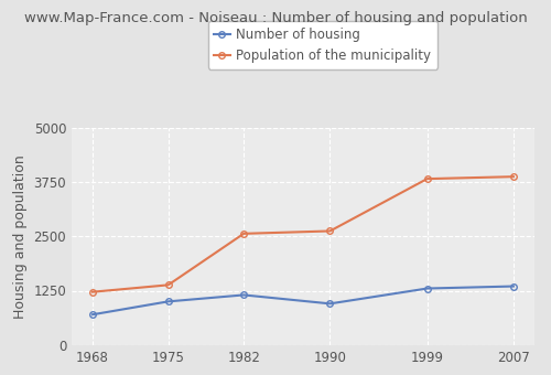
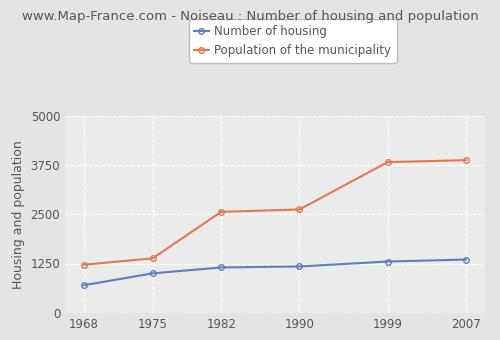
Number of housing/1990: 950 -> 1180
